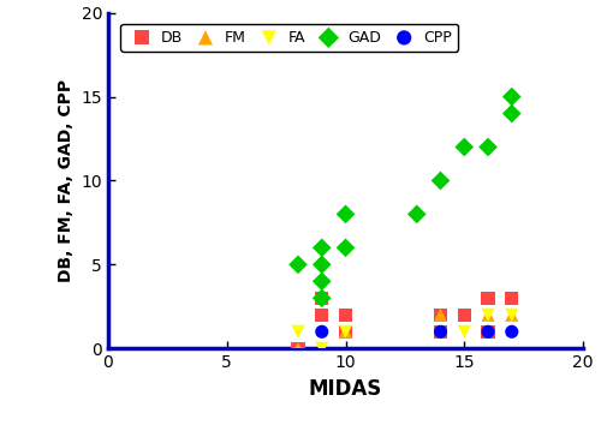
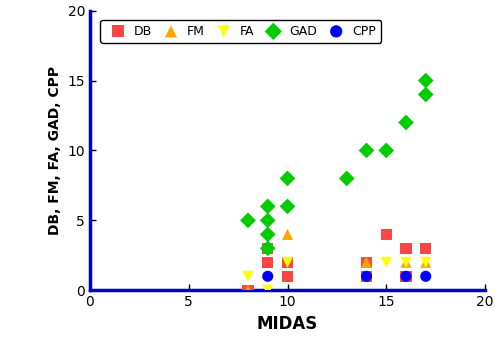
FM/10: 1 -> 4
FA/10: 1 -> 2
DB/15: 2 -> 4
FA/15: 1 -> 2
GAD/15: 12 -> 10
